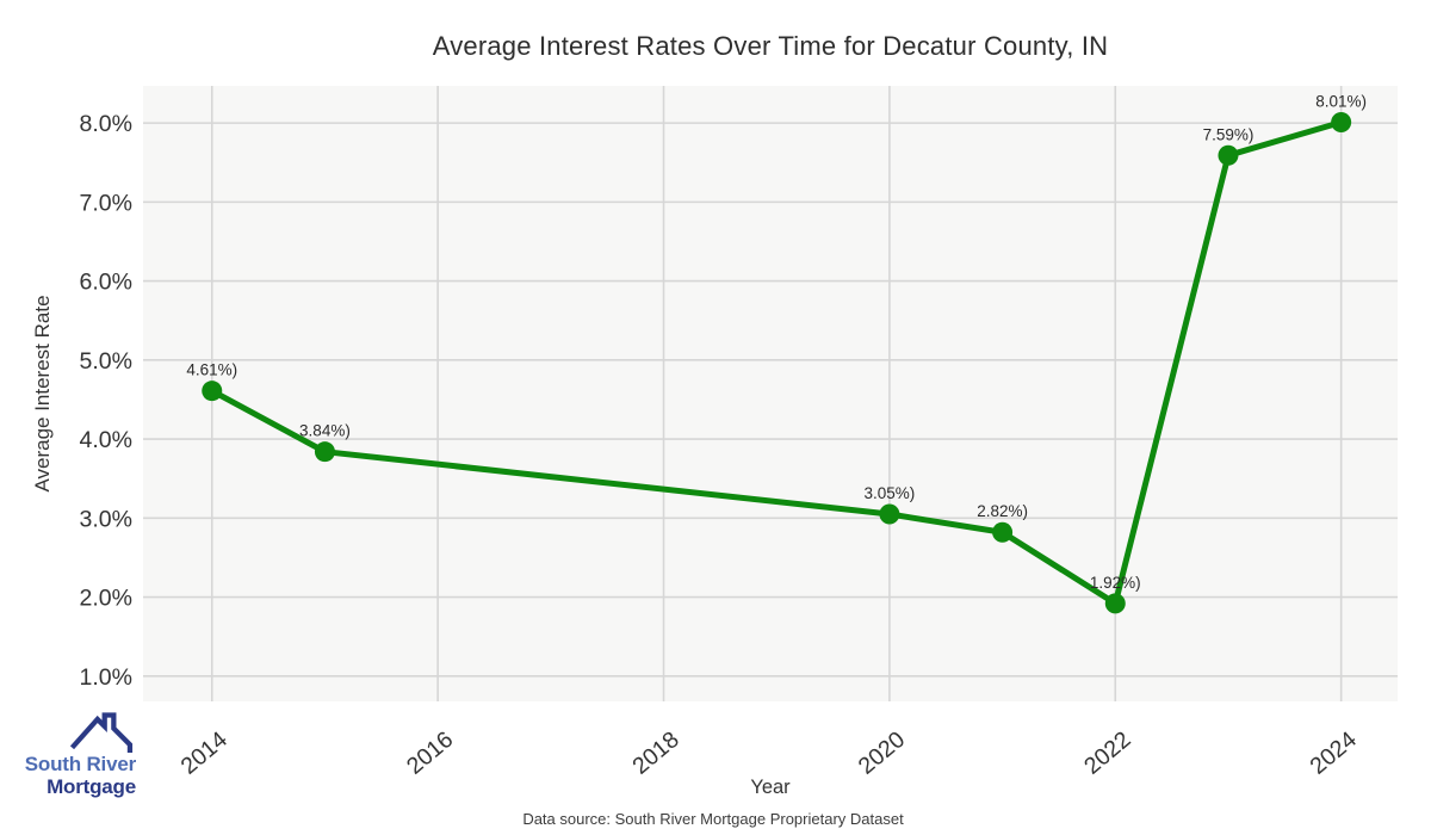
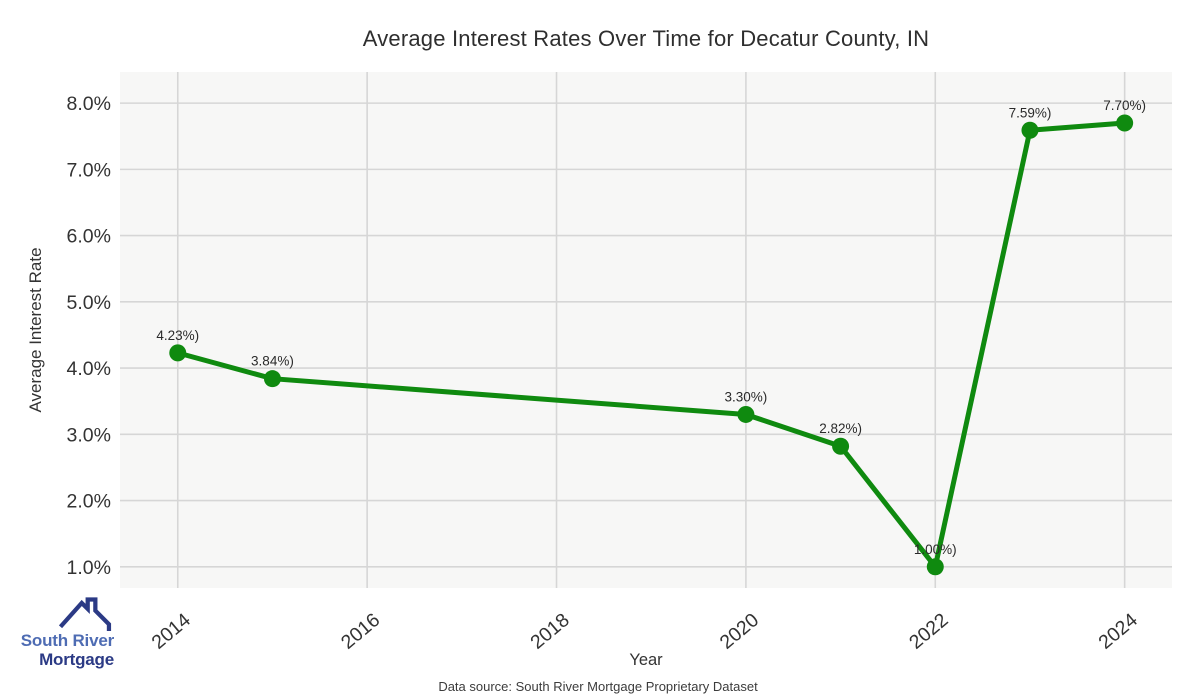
2014: 4.61% -> 4.23%
2020: 3.05% -> 3.30%
2022: 1.92% -> 1.00%
2024: 8.01% -> 7.70%
